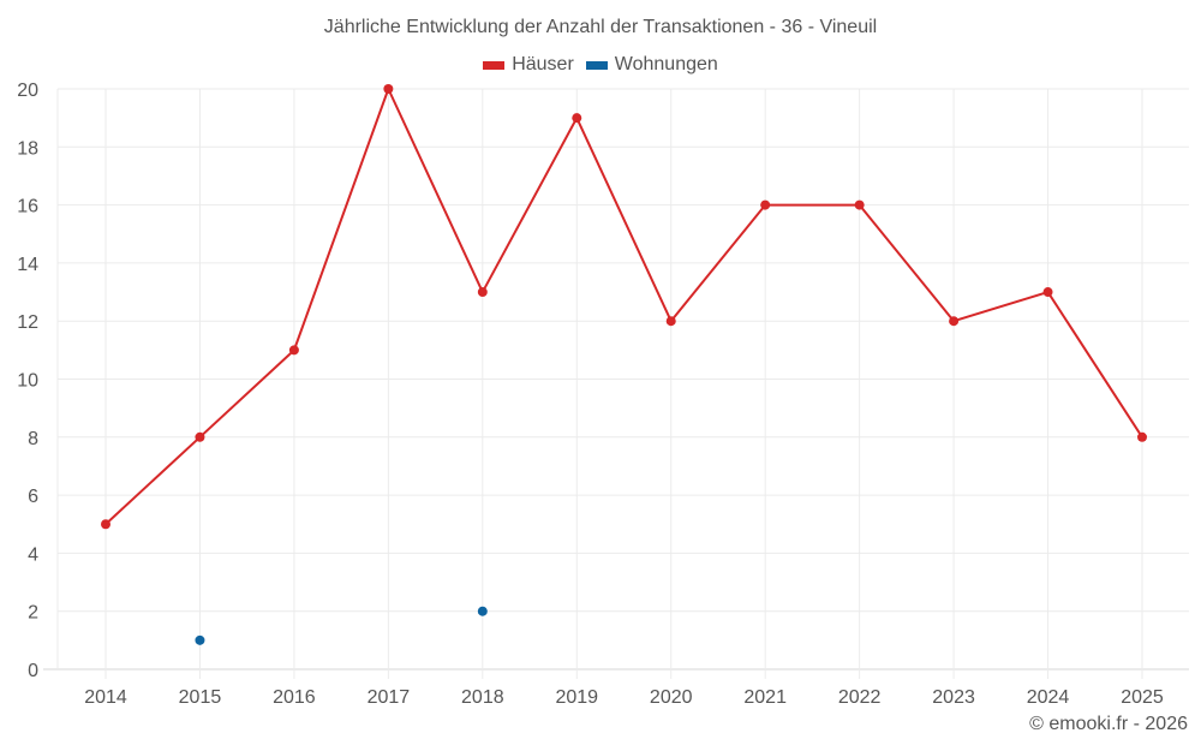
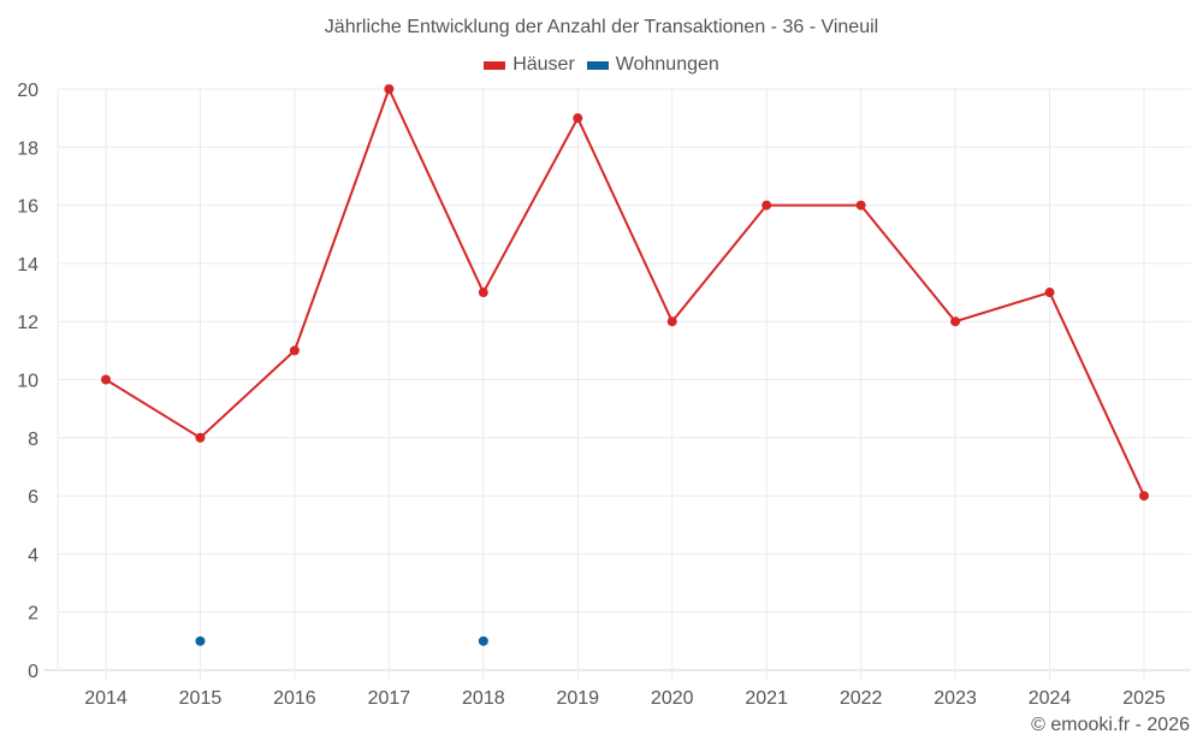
Häuser/2014: 5 -> 10
Wohnungen/2018: 2 -> 1
Häuser/2025: 8 -> 6
